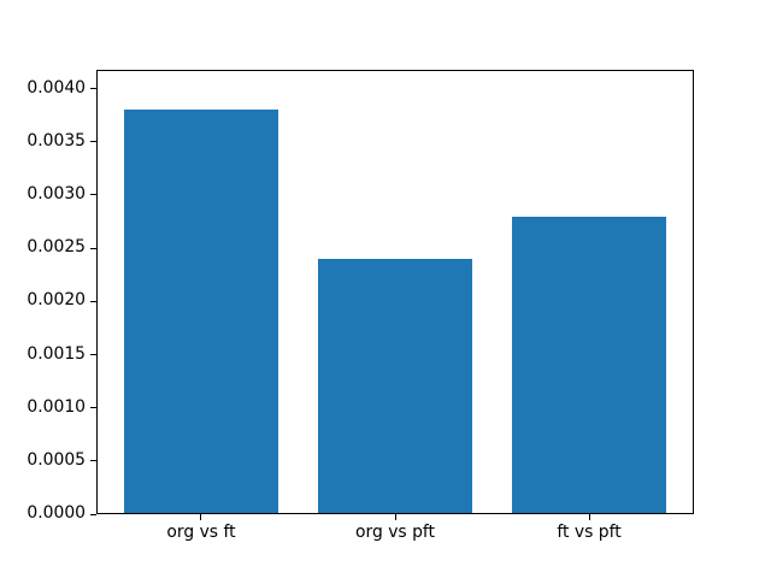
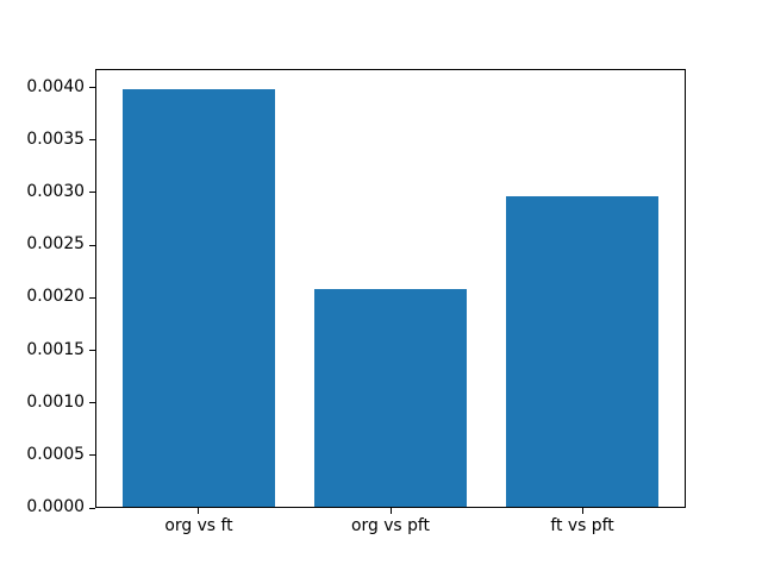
org vs ft: 0.0038 -> 0.0040
org vs pft: 0.0024 -> 0.0021
ft vs pft: 0.0028 -> 0.0030
